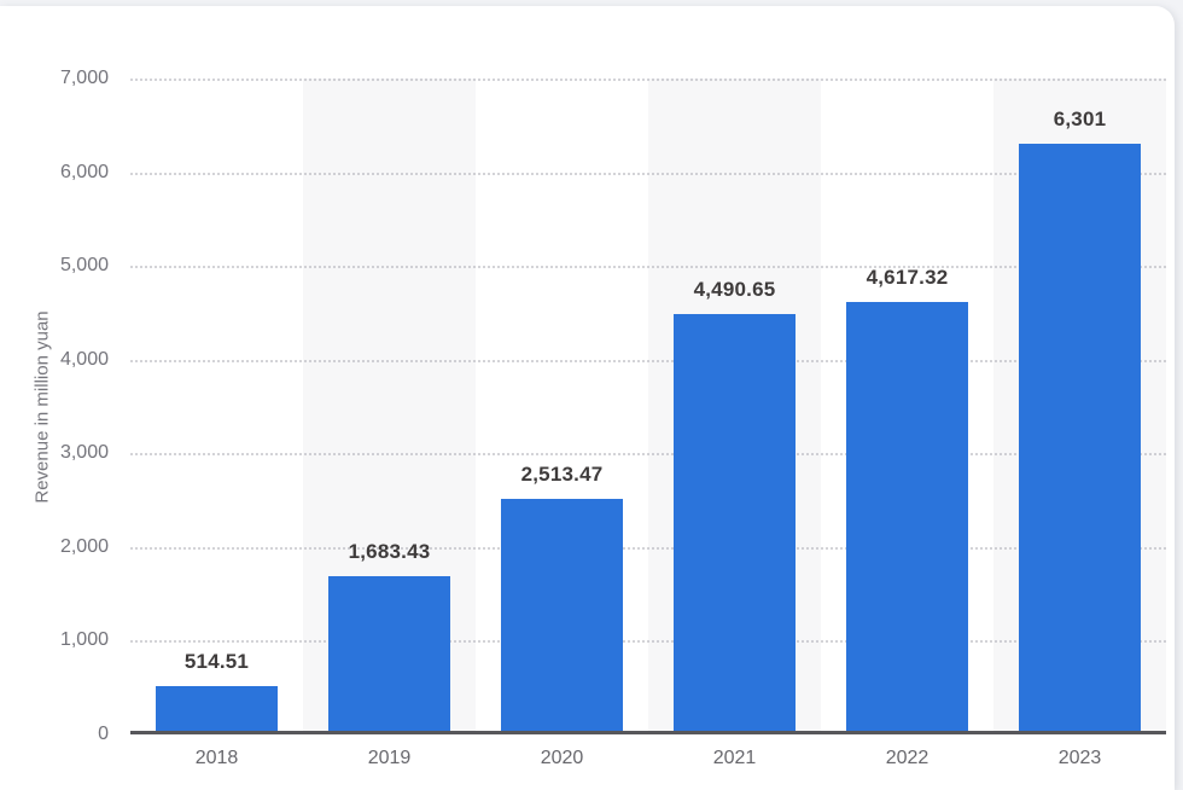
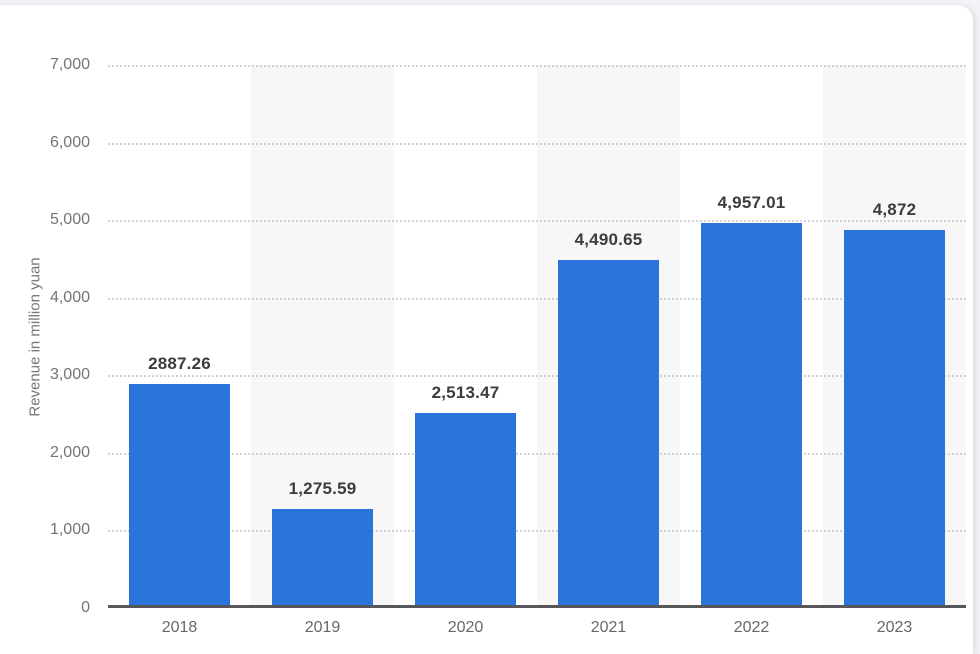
2018: 514.51 -> 2887.26
2019: 1,683.43 -> 1,275.59
2022: 4,617.32 -> 4,957.01
2023: 6,301 -> 4,872
